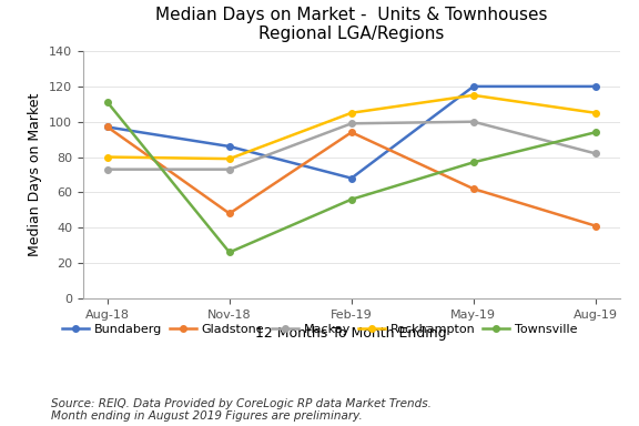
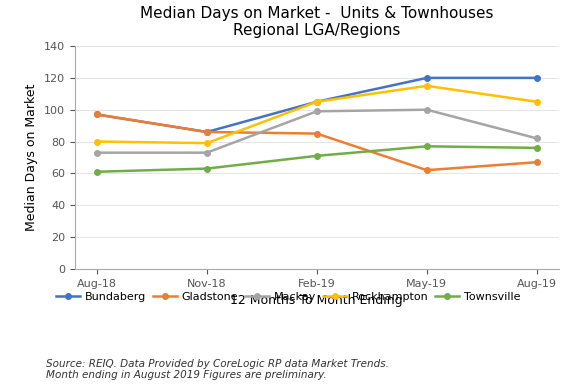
Townsville/Aug-18: 111 -> 61
Gladstone/Nov-18: 48 -> 86
Townsville/Nov-18: 26 -> 63
Bundaberg/Feb-19: 68 -> 105
Gladstone/Feb-19: 94 -> 85
Townsville/Feb-19: 56 -> 71
Gladstone/Aug-19: 41 -> 67
Townsville/Aug-19: 94 -> 76
